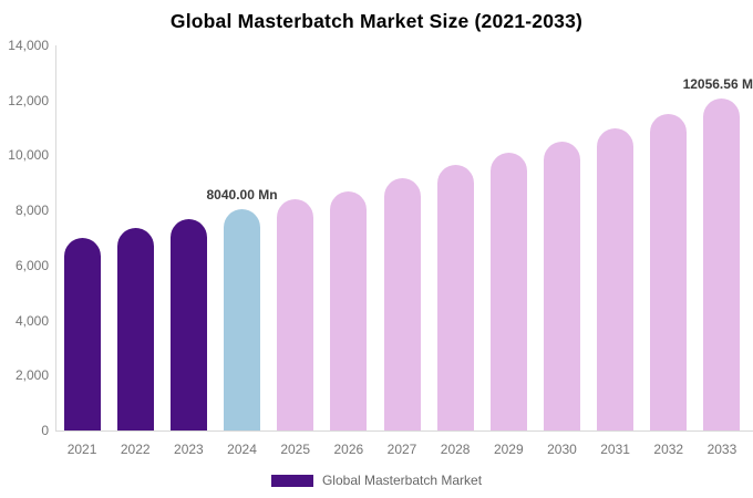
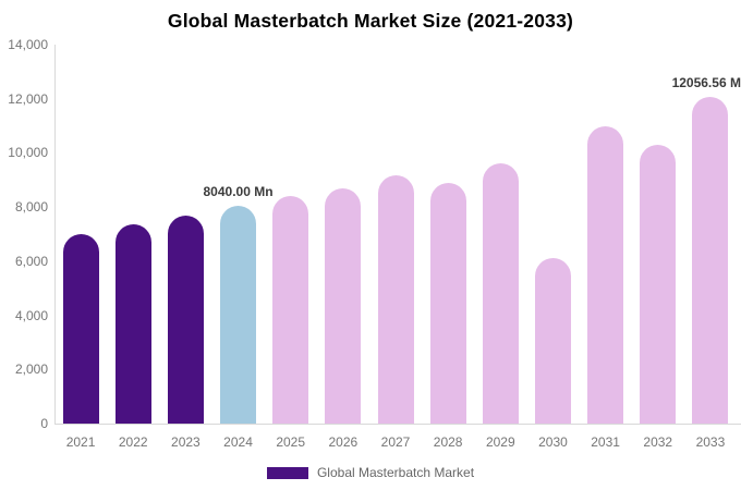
2028: 9600 -> 8900
2029: 10100 -> 9600
2030: 10500 -> 6100
2032: 11500 -> 10300
